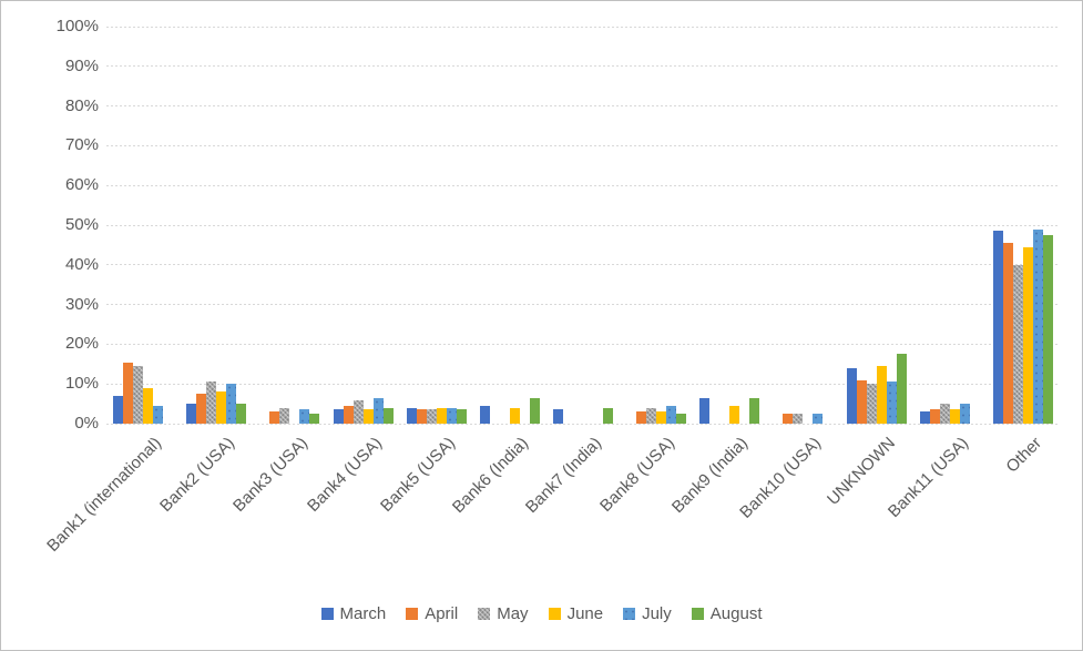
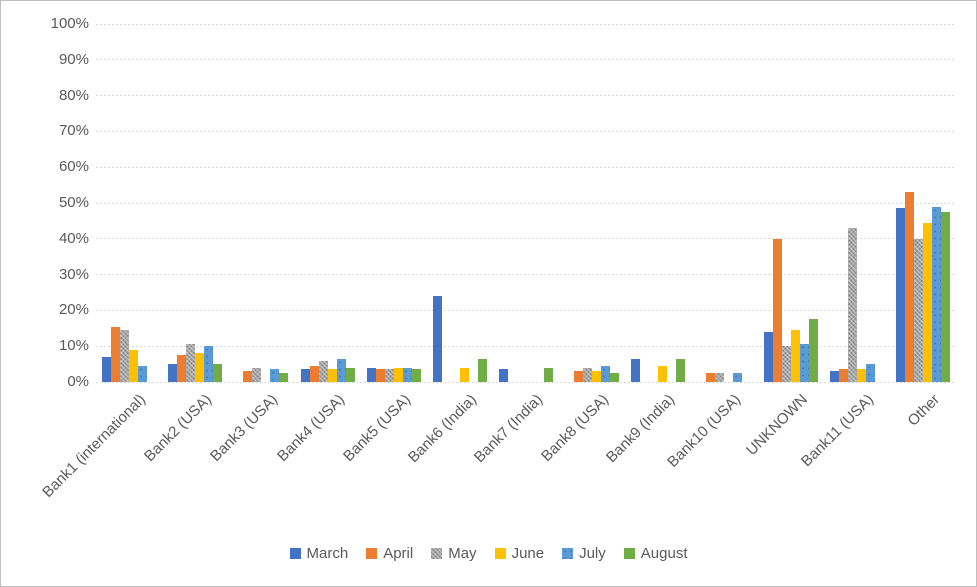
March/Bank6 (India): 4% -> 24%
April/UNKNOWN: 11% -> 40%
May/Bank11 (USA): 5% -> 43%
April/Other: 46% -> 53%
